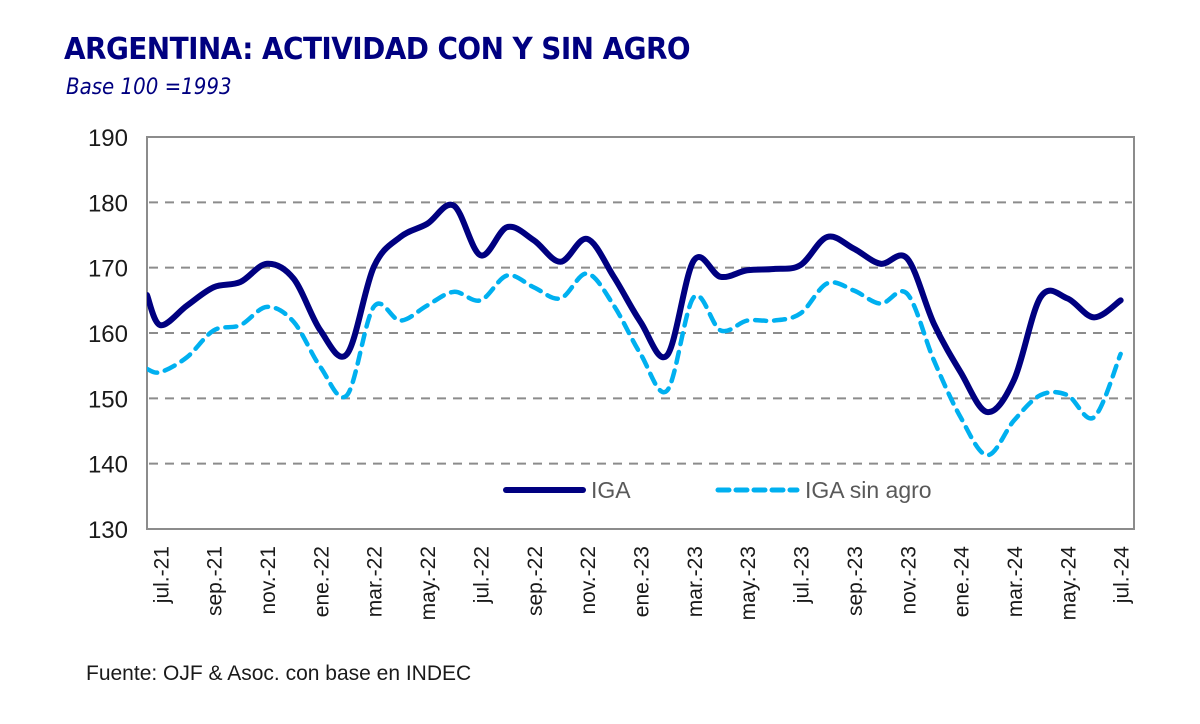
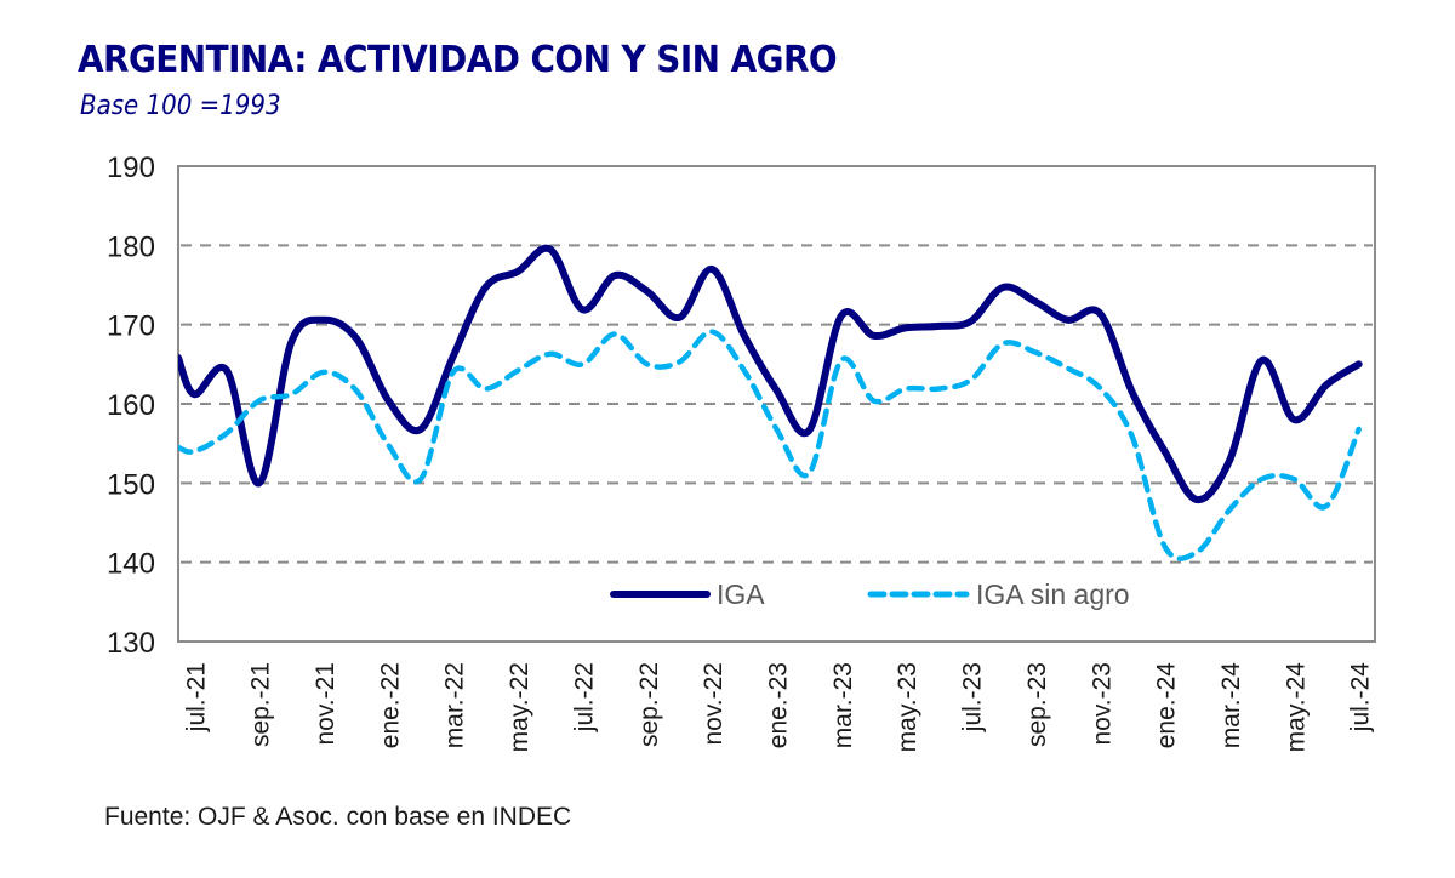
IGA/sep.-21: 167 -> 150
IGA/mar.-22: 170 -> 166
IGA sin agro/sep.-22: 167 -> 165
IGA/nov.-22: 174 -> 177
IGA sin agro/nov.-23: 166 -> 162
IGA sin agro/ene.-24: 147 -> 142
IGA/may.-24: 165 -> 158
